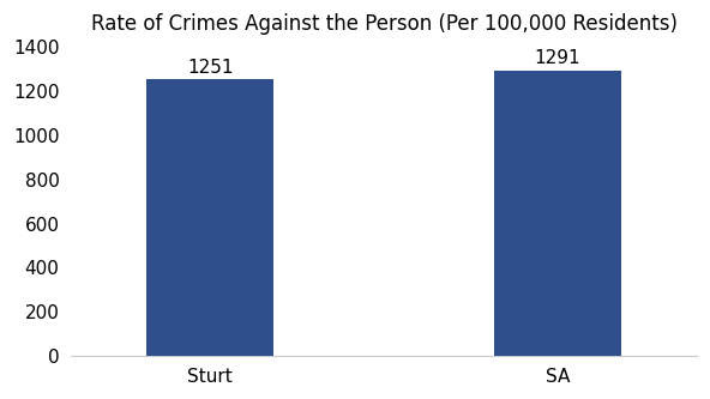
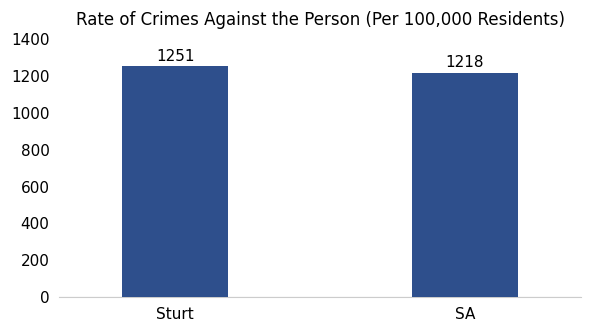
SA: 1291 -> 1218
